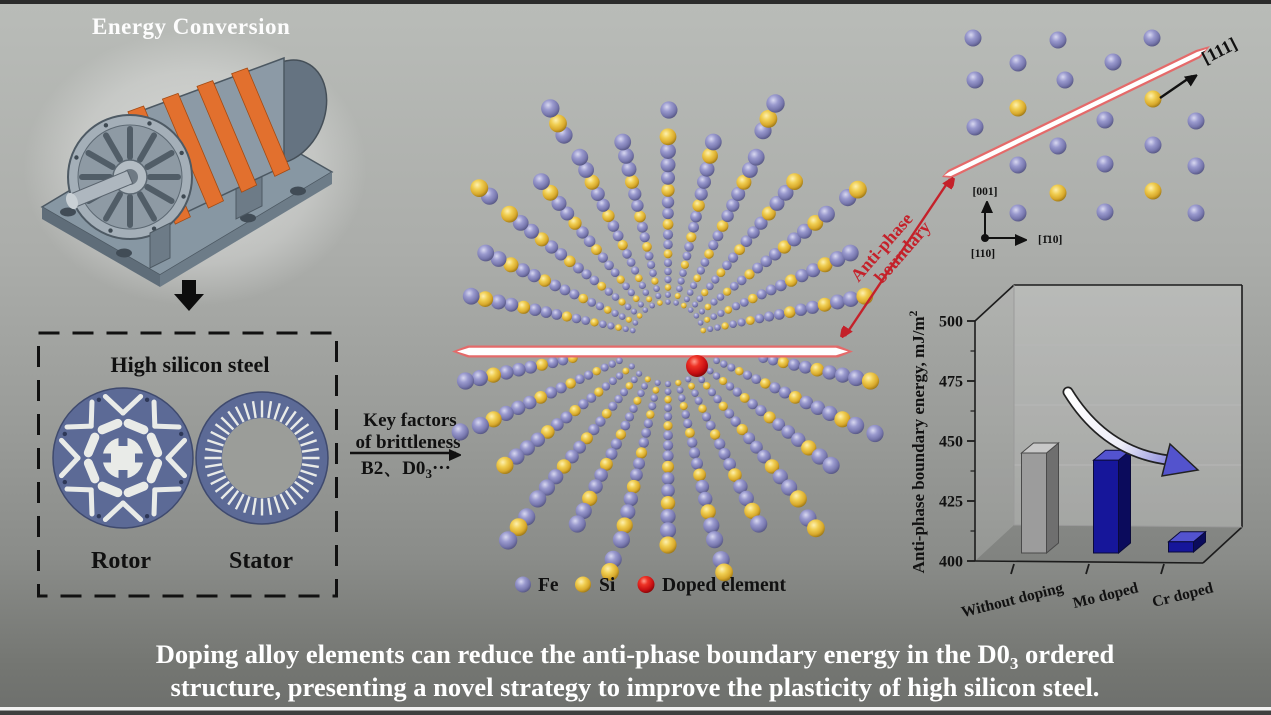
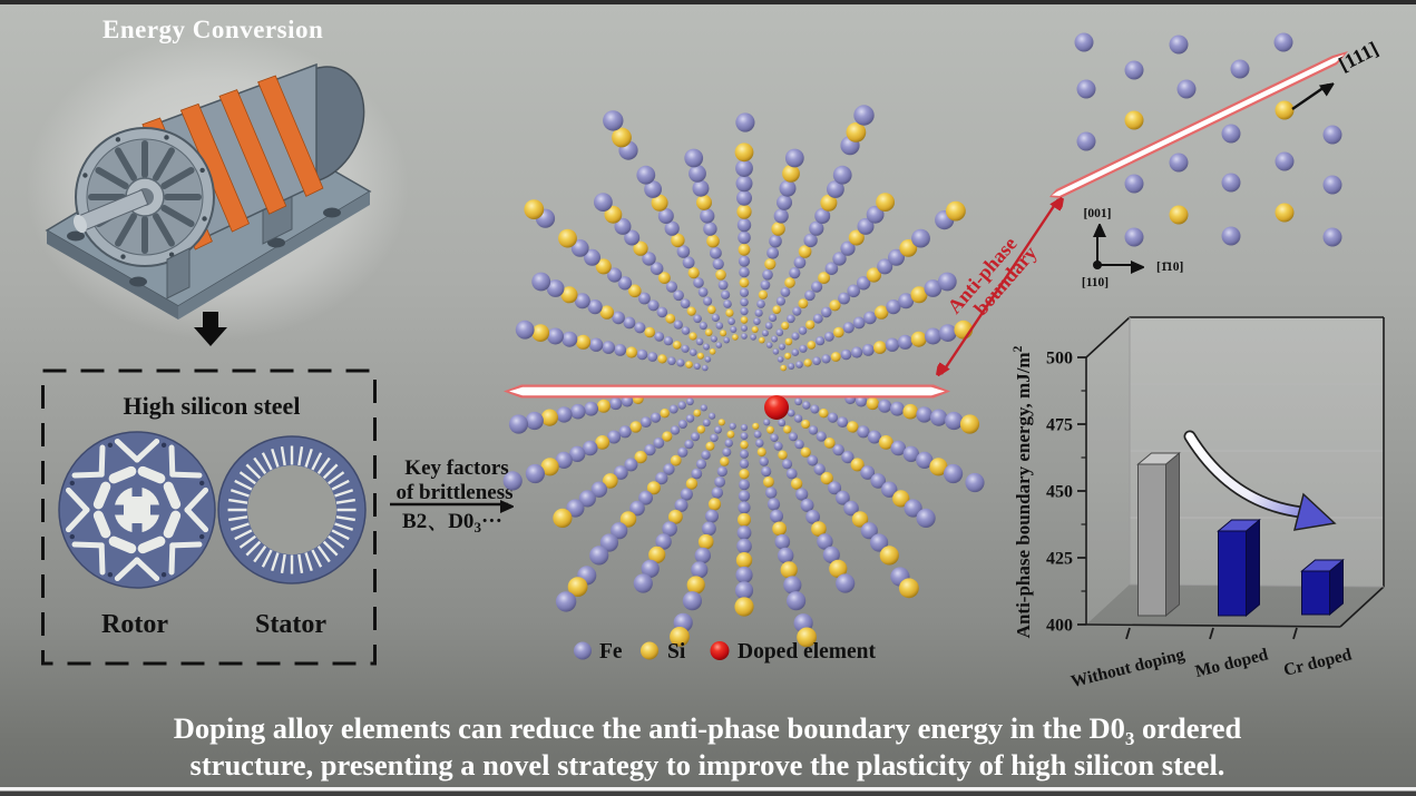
Without doping: 445 -> 460
Mo doped: 442 -> 435
Cr doped: 408 -> 420
